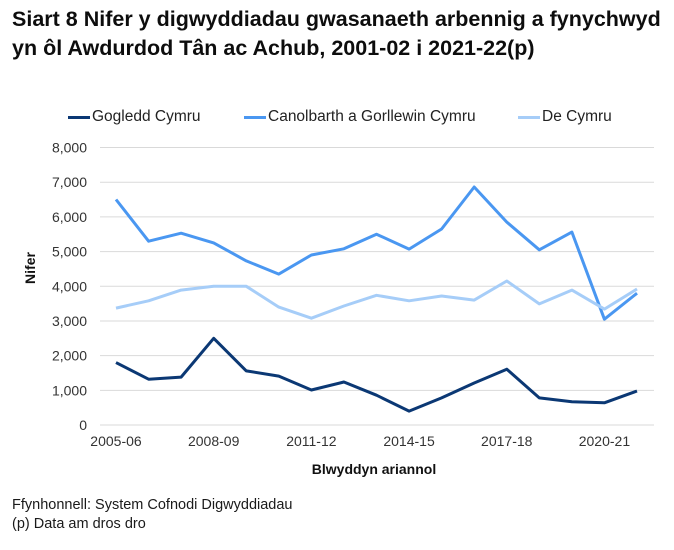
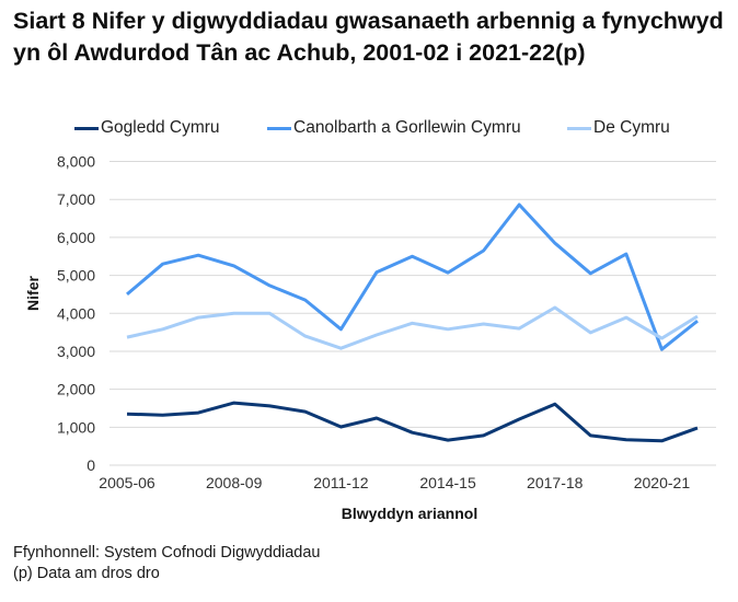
Gogledd Cymru/2005-06: 1800 -> 1400
Canolbarth a Gorllewin Cymru/2005-06: 6500 -> 4500
Gogledd Cymru/2008-09: 2500 -> 1600
Canolbarth a Gorllewin Cymru/2011-12: 4900 -> 3600
Gogledd Cymru/2014-15: 400 -> 700
